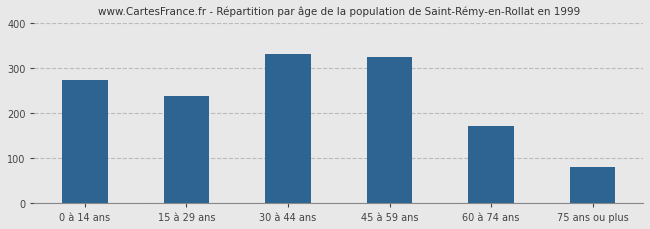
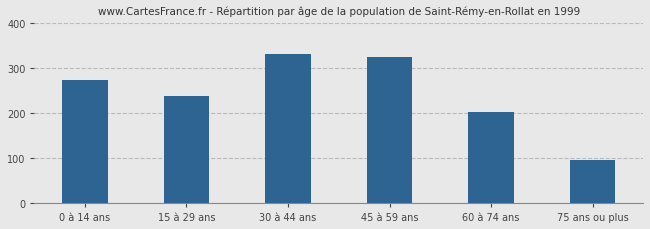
60 à 74 ans: 170 -> 201
75 ans ou plus: 80 -> 95
